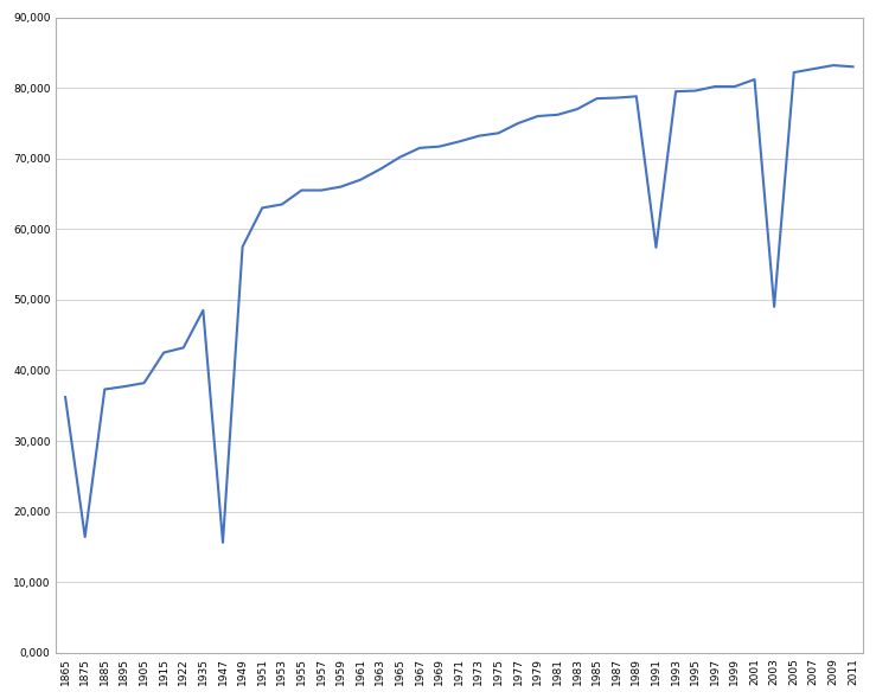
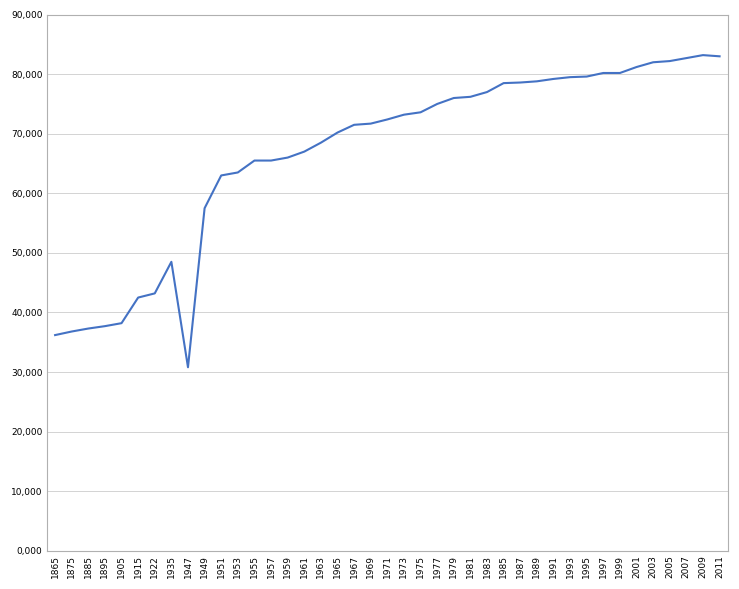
1875: 16,400 -> 36,800
1947: 15,600 -> 30,800
1991: 57,400 -> 79,200
2003: 49,000 -> 82,000
